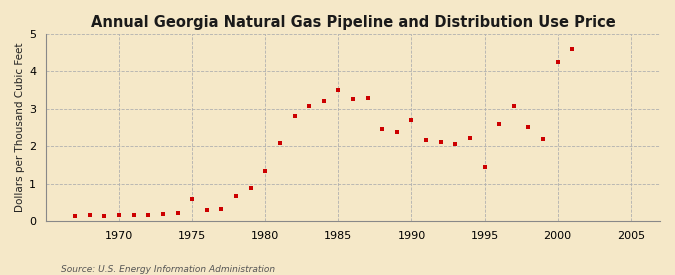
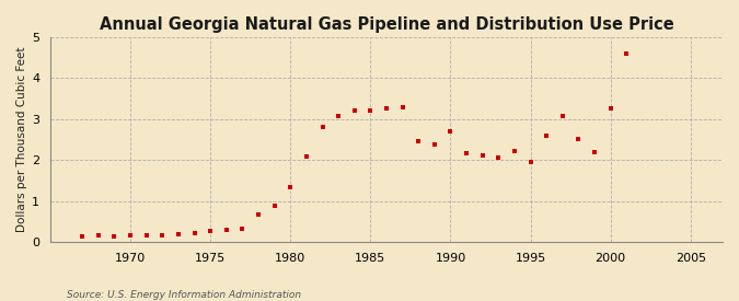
1975: 0.60 -> 0.26
1985: 3.50 -> 3.20
1995: 1.45 -> 1.95
2000: 4.25 -> 3.27
